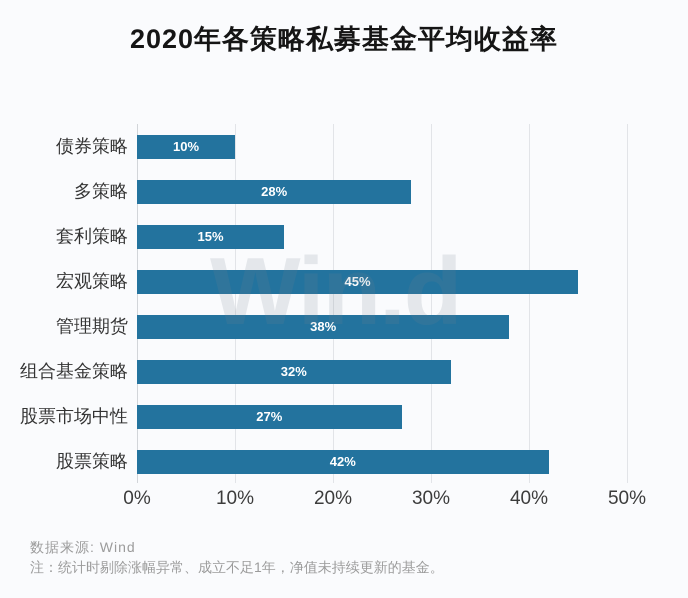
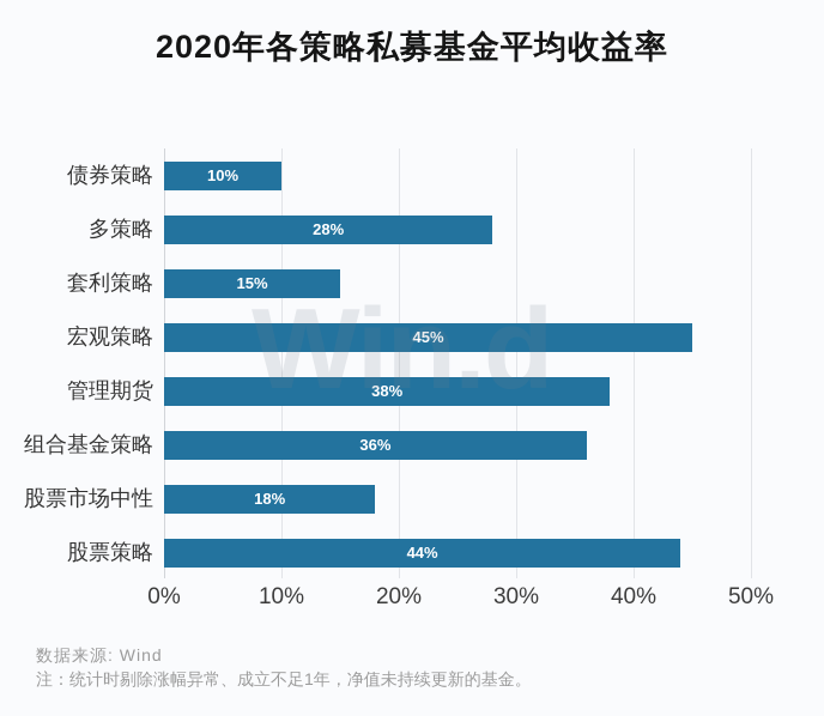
组合基金策略: 32% -> 36%
股票市场中性: 27% -> 18%
股票策略: 42% -> 44%
